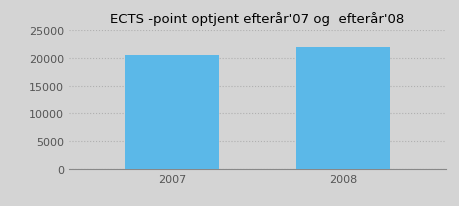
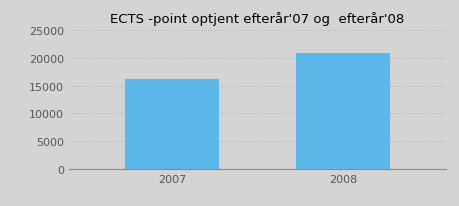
2007: 20500 -> 16200
2008: 22000 -> 20800
